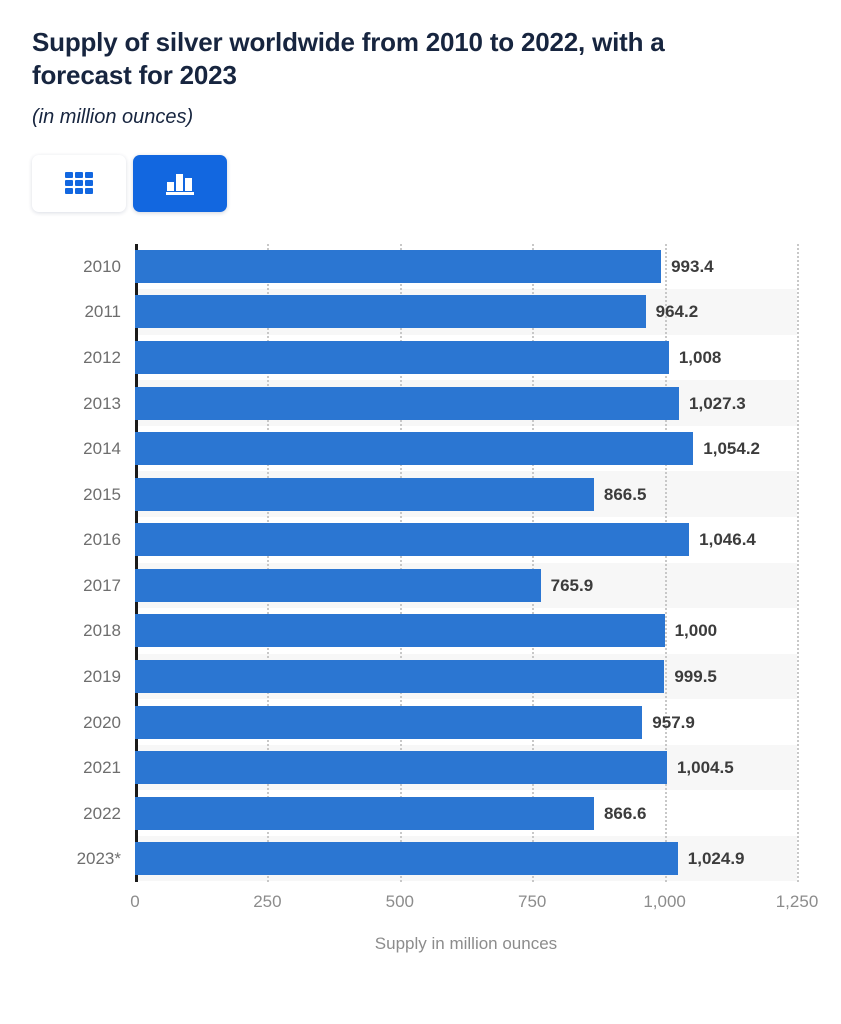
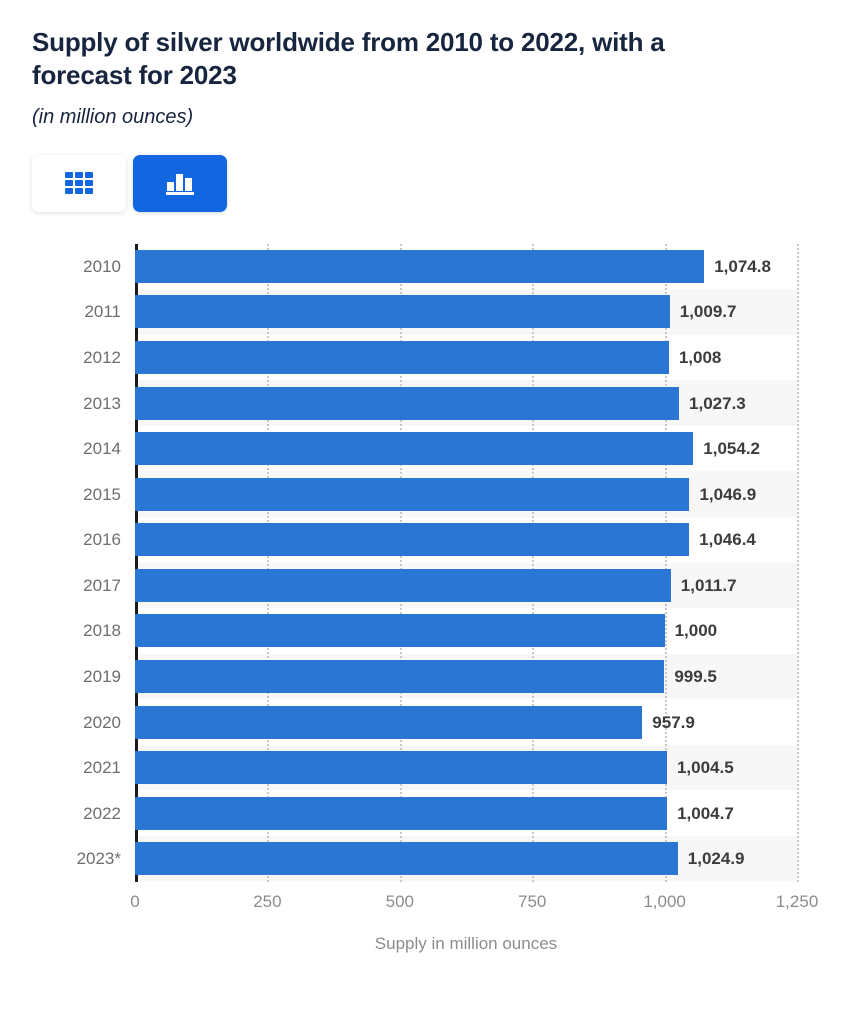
2010: 993.4 -> 1,074.8
2011: 964.2 -> 1,009.7
2015: 866.5 -> 1,046.9
2017: 765.9 -> 1,011.7
2022: 866.6 -> 1,004.7
